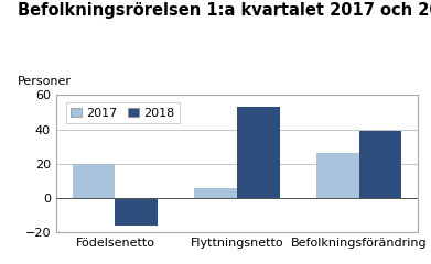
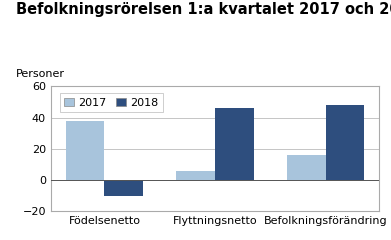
2017/Födelsenetto: 20 -> 38
2018/Födelsenetto: -16 -> -10
2018/Flyttningsnetto: 53 -> 46
2017/Befolkningsförändring: 26 -> 16
2018/Befolkningsförändring: 39 -> 48
